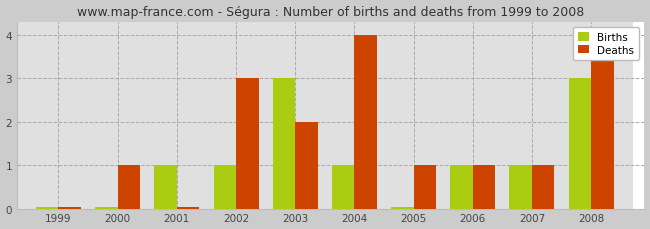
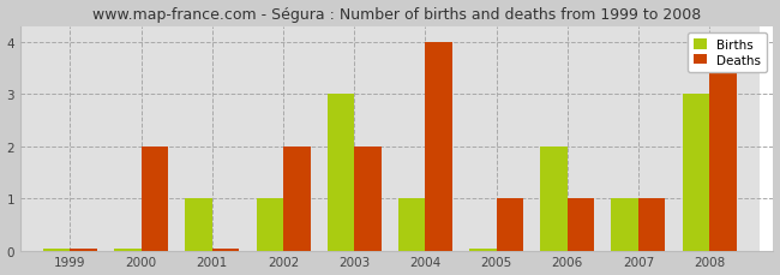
Deaths/2000: 1.00 -> 2.00
Deaths/2002: 3.00 -> 2.00
Births/2006: 1.00 -> 2.00
